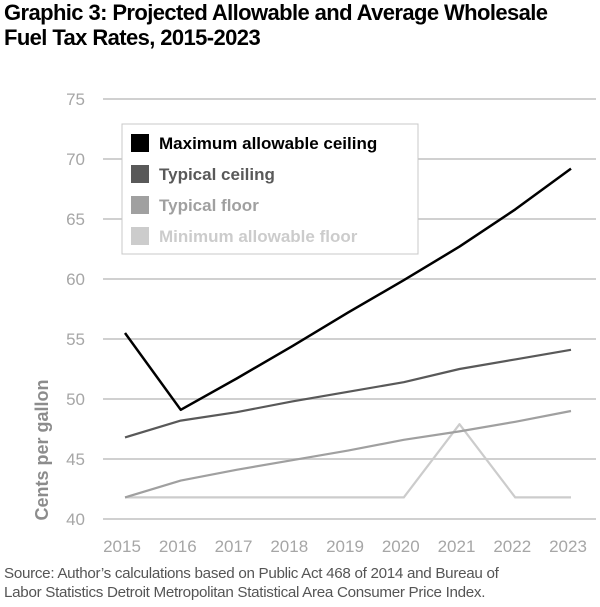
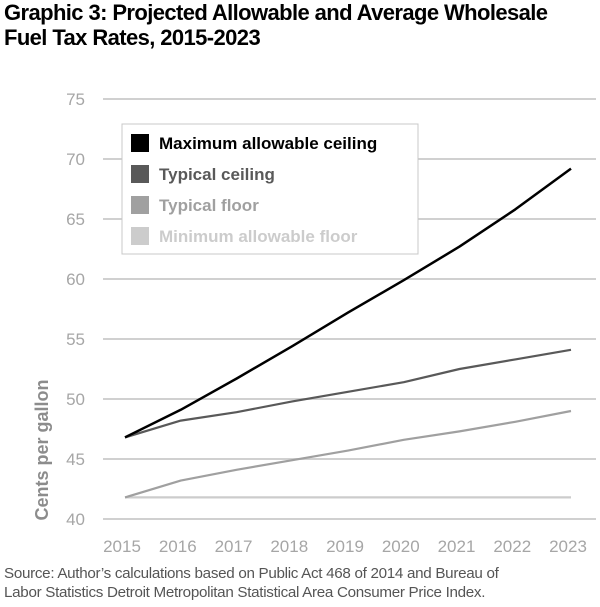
Maximum allowable ceiling/2015: 55.5 -> 46.8
Minimum allowable floor/2021: 47.9 -> 41.8
